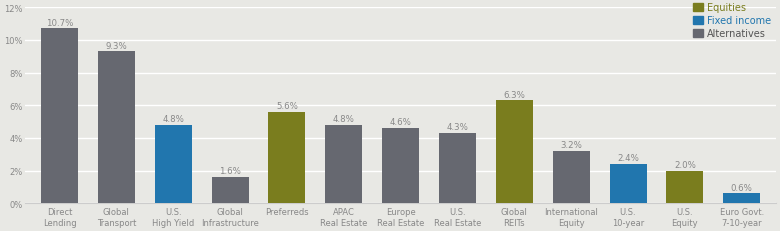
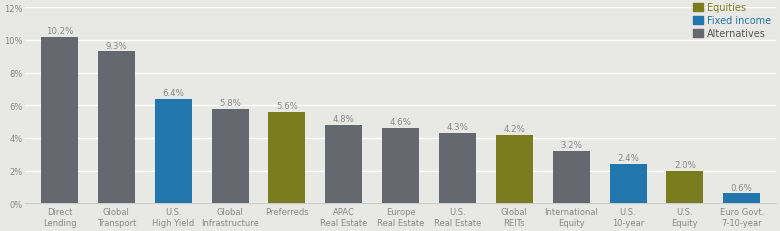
Direct Lending: 10.7% -> 10.2%
U.S. High Yield: 4.8% -> 6.4%
Global Infrastructure: 1.6% -> 5.8%
Global REITs: 6.3% -> 4.2%
